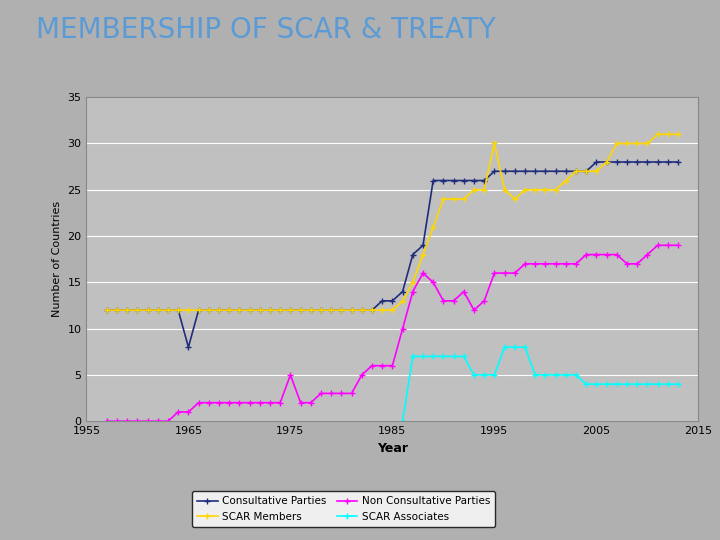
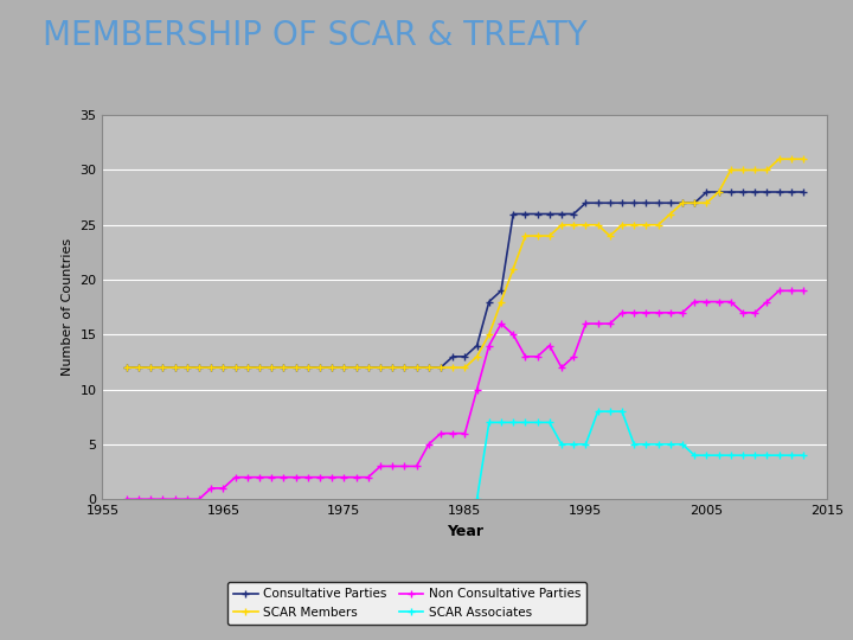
Consultative Parties/1965: 8 -> 12
Non Consultative Parties/1975: 5 -> 2
SCAR Members/1995: 30 -> 25
